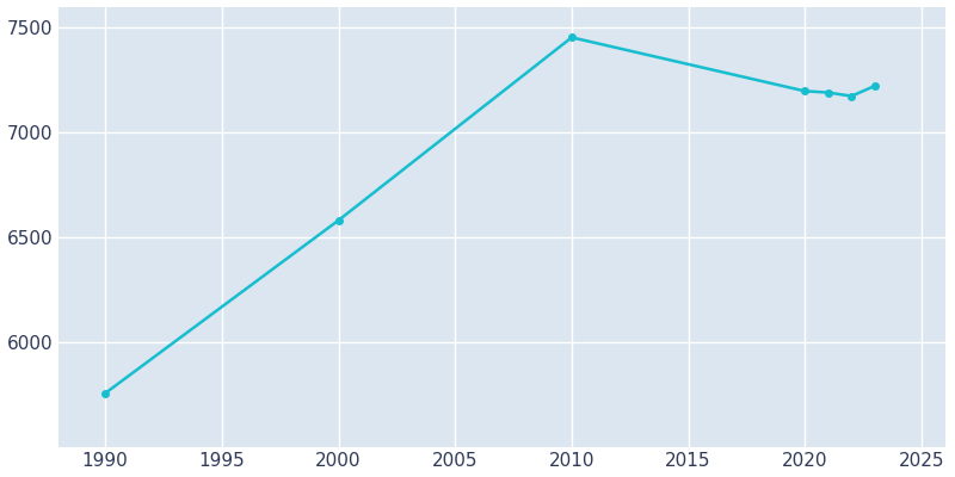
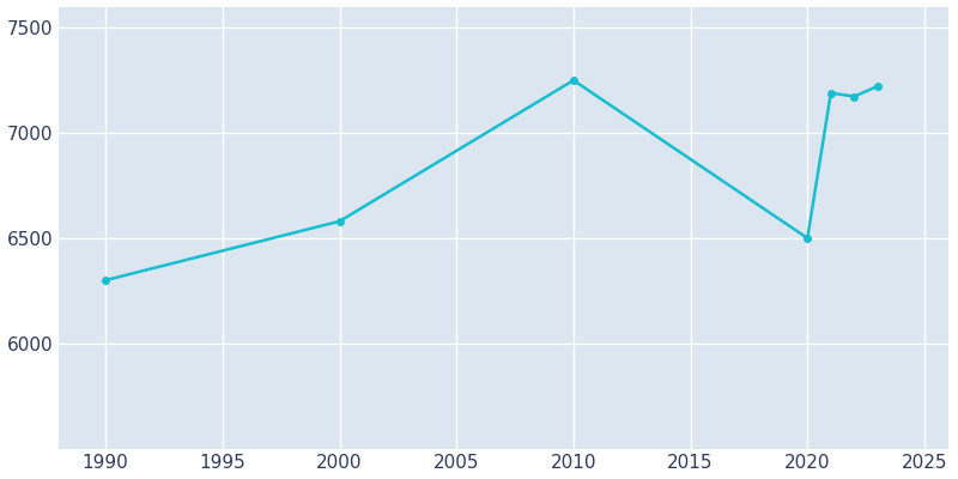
1990: 5760 -> 6300
2010: 7450 -> 7250
2020: 7200 -> 6500
